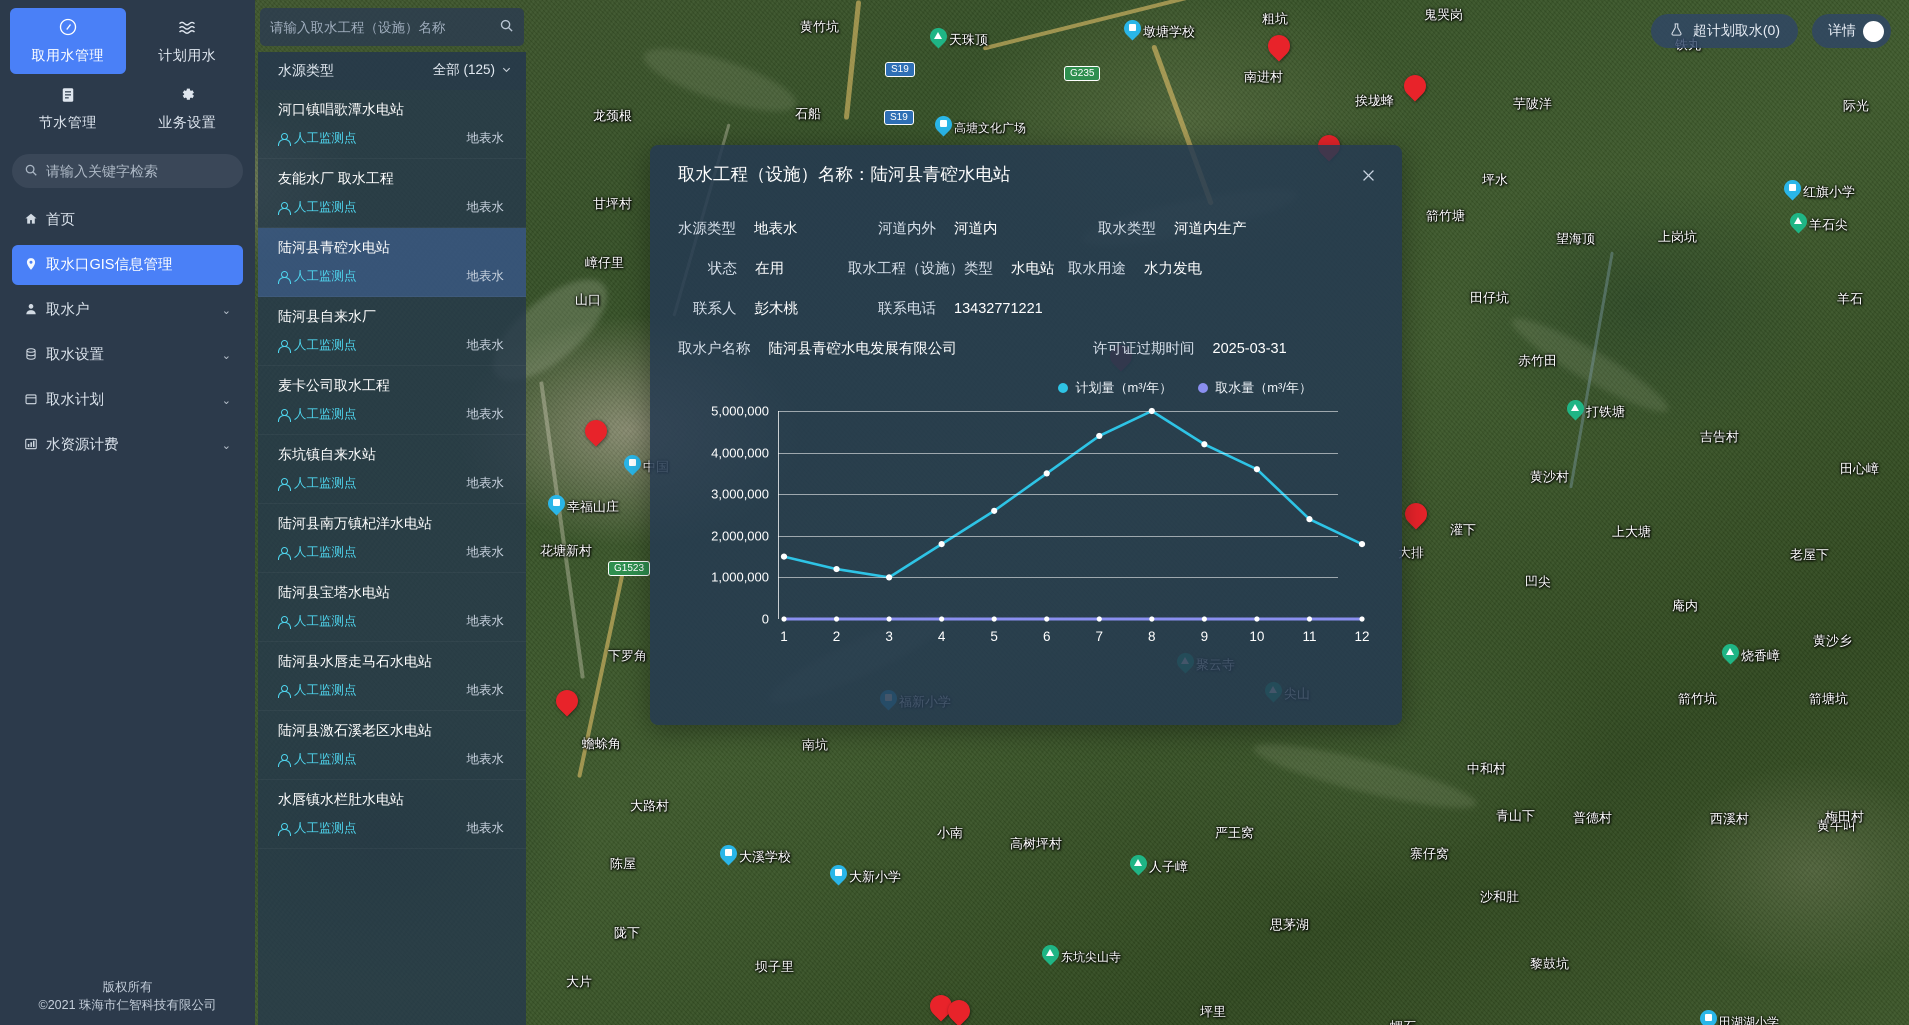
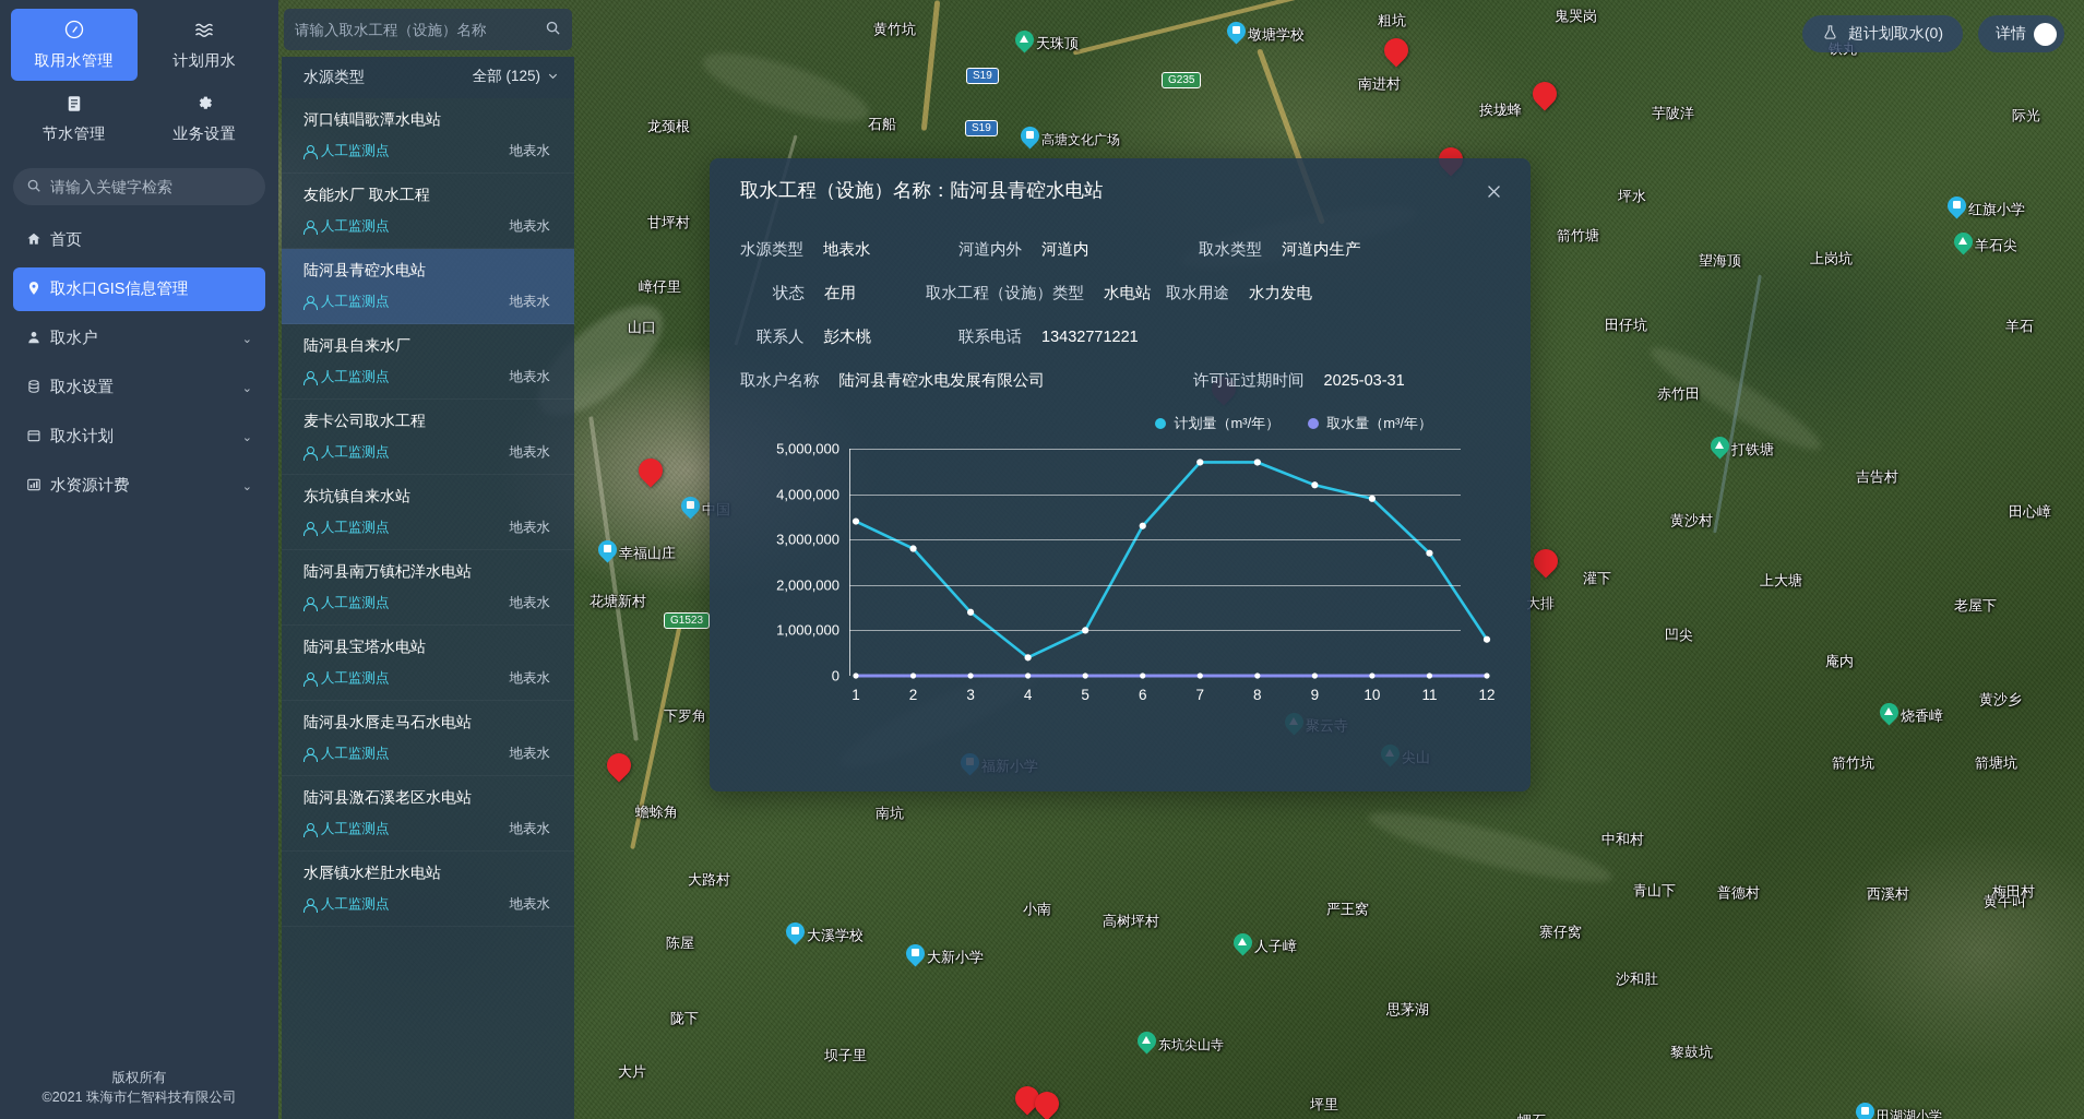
计划量（m³/年）/1: 1500000 -> 3400000
计划量（m³/年）/2: 1200000 -> 2800000
计划量（m³/年）/3: 1000000 -> 1400000
计划量（m³/年）/4: 1800000 -> 400000
计划量（m³/年）/5: 2600000 -> 1000000
计划量（m³/年）/6: 3500000 -> 3300000
计划量（m³/年）/7: 4400000 -> 4700000
计划量（m³/年）/8: 5000000 -> 4700000
计划量（m³/年）/10: 3600000 -> 3900000
计划量（m³/年）/11: 2400000 -> 2700000
计划量（m³/年）/12: 1800000 -> 800000
